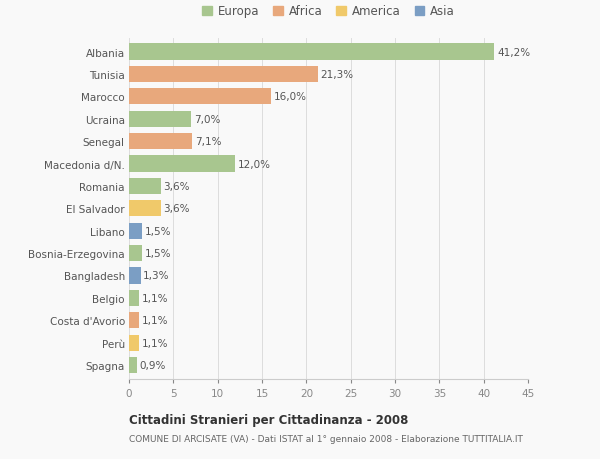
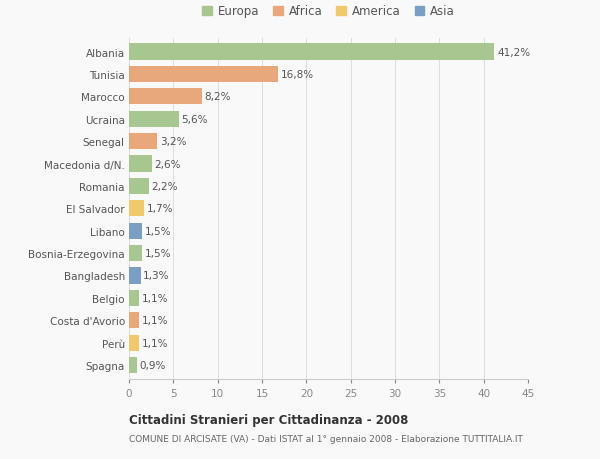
Tunisia: 21,3% -> 16,8%
Marocco: 16,0% -> 8,2%
Ucraina: 7,0% -> 5,6%
Senegal: 7,1% -> 3,2%
Macedonia d/N.: 12,0% -> 2,6%
Romania: 3,6% -> 2,2%
El Salvador: 3,6% -> 1,7%
